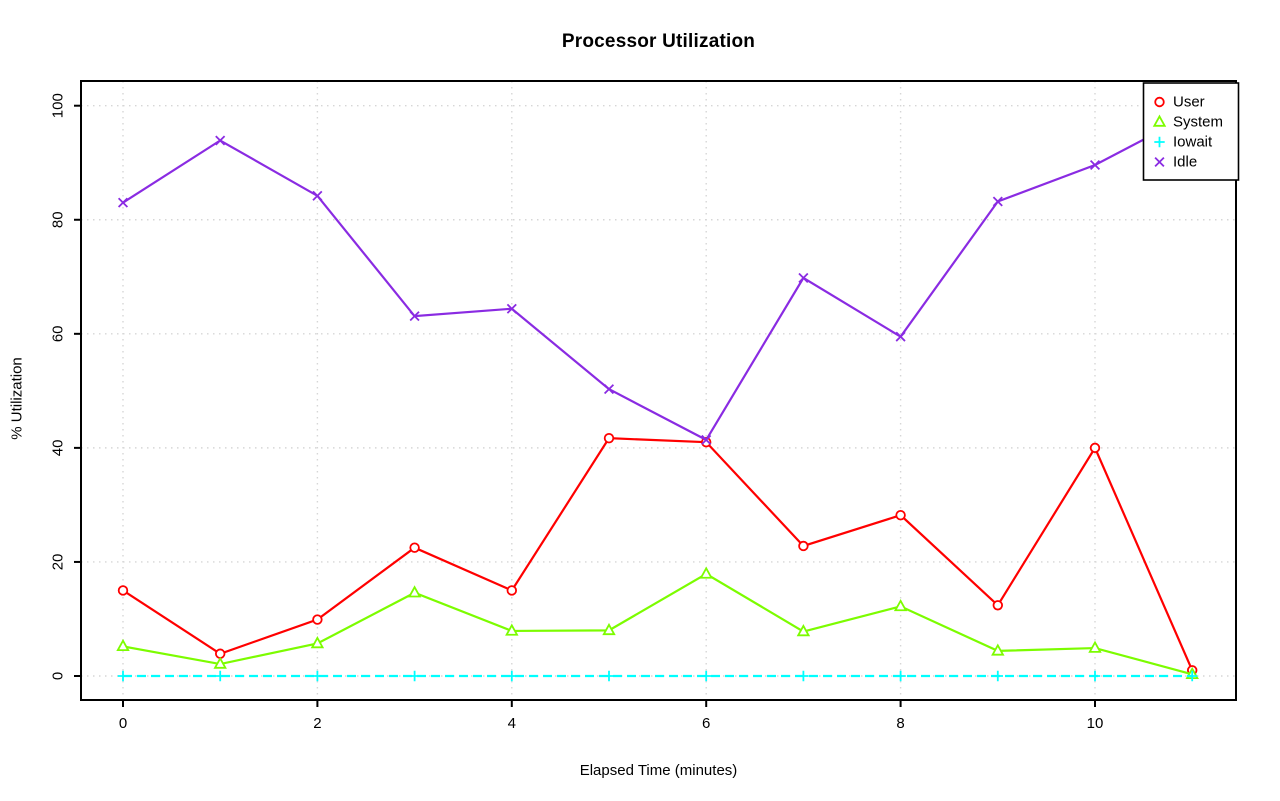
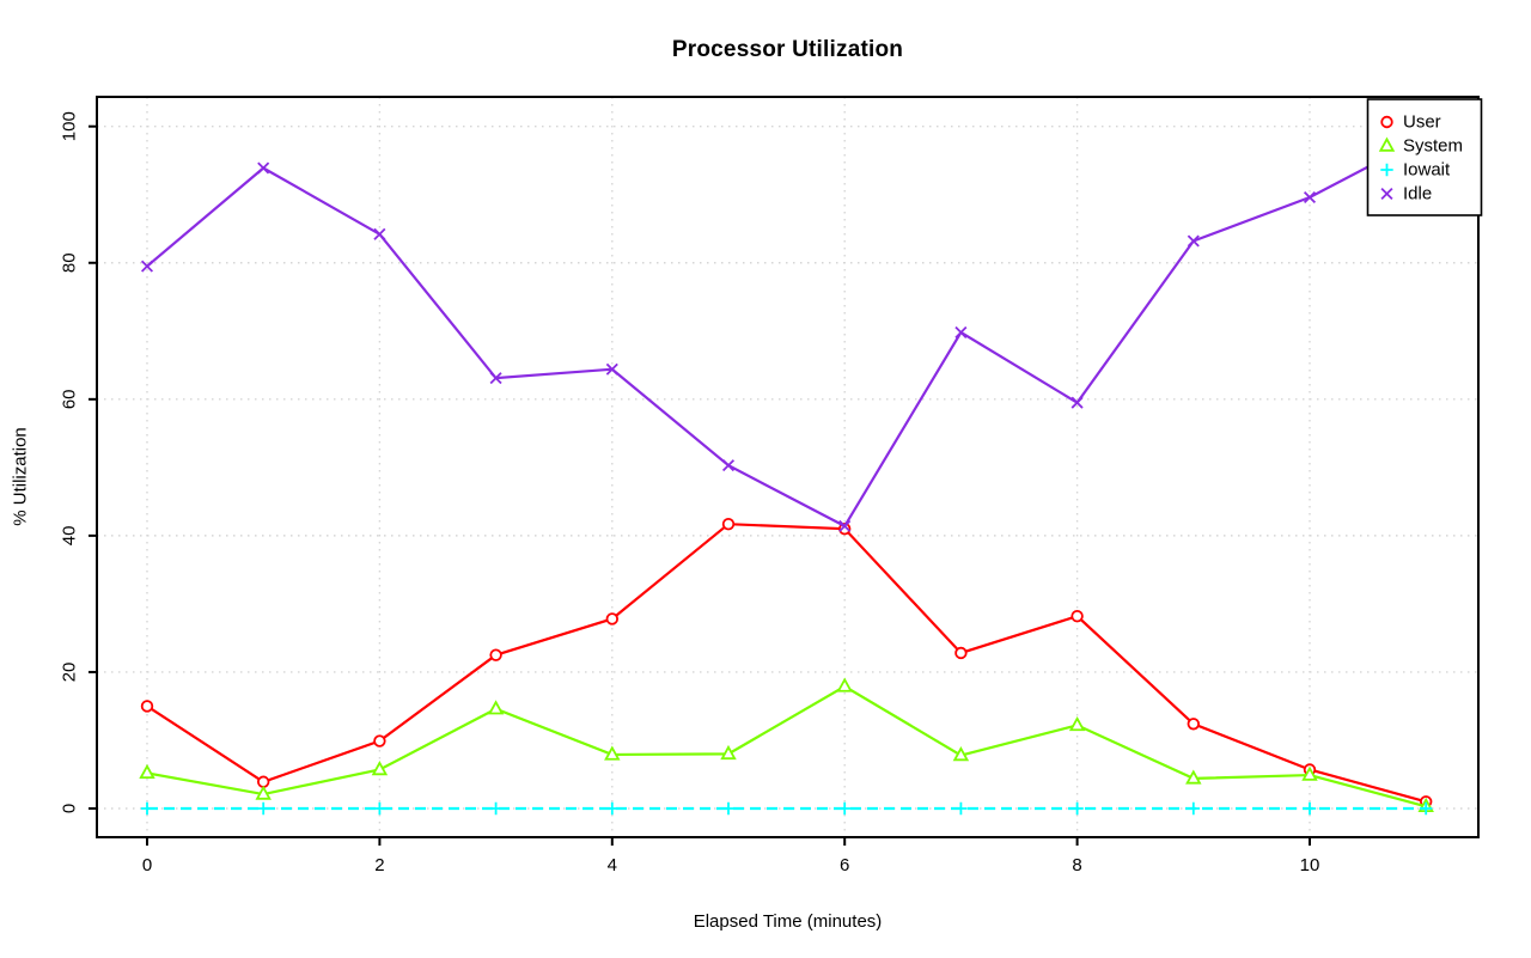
Idle/0: 83 -> 80
User/4: 15 -> 28
User/10: 40 -> 6
